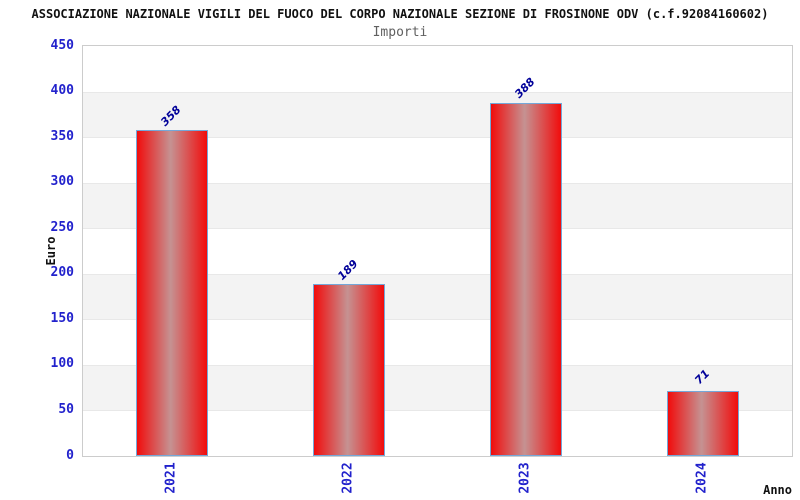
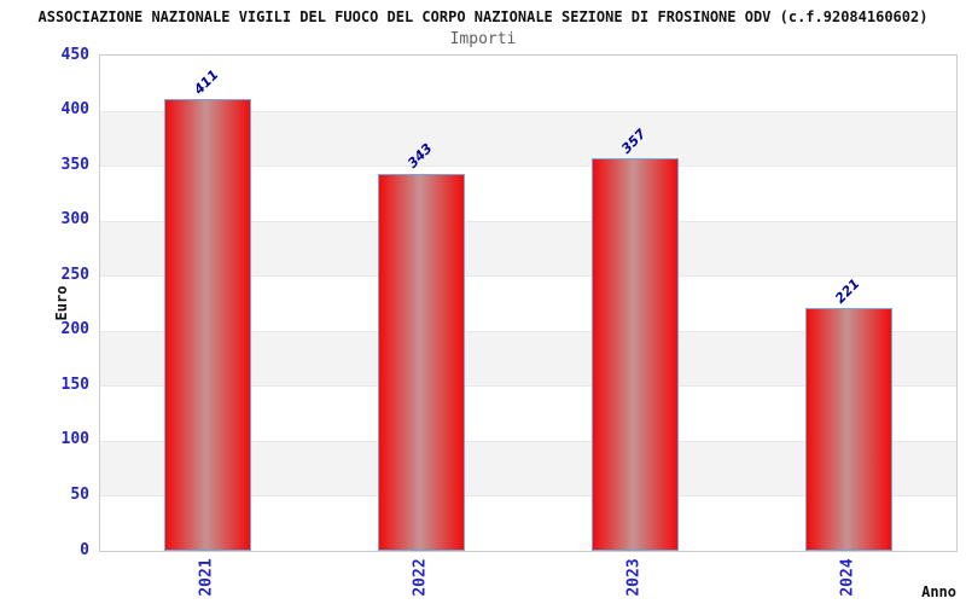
2021: 358 -> 411
2022: 189 -> 343
2023: 388 -> 357
2024: 71 -> 221
